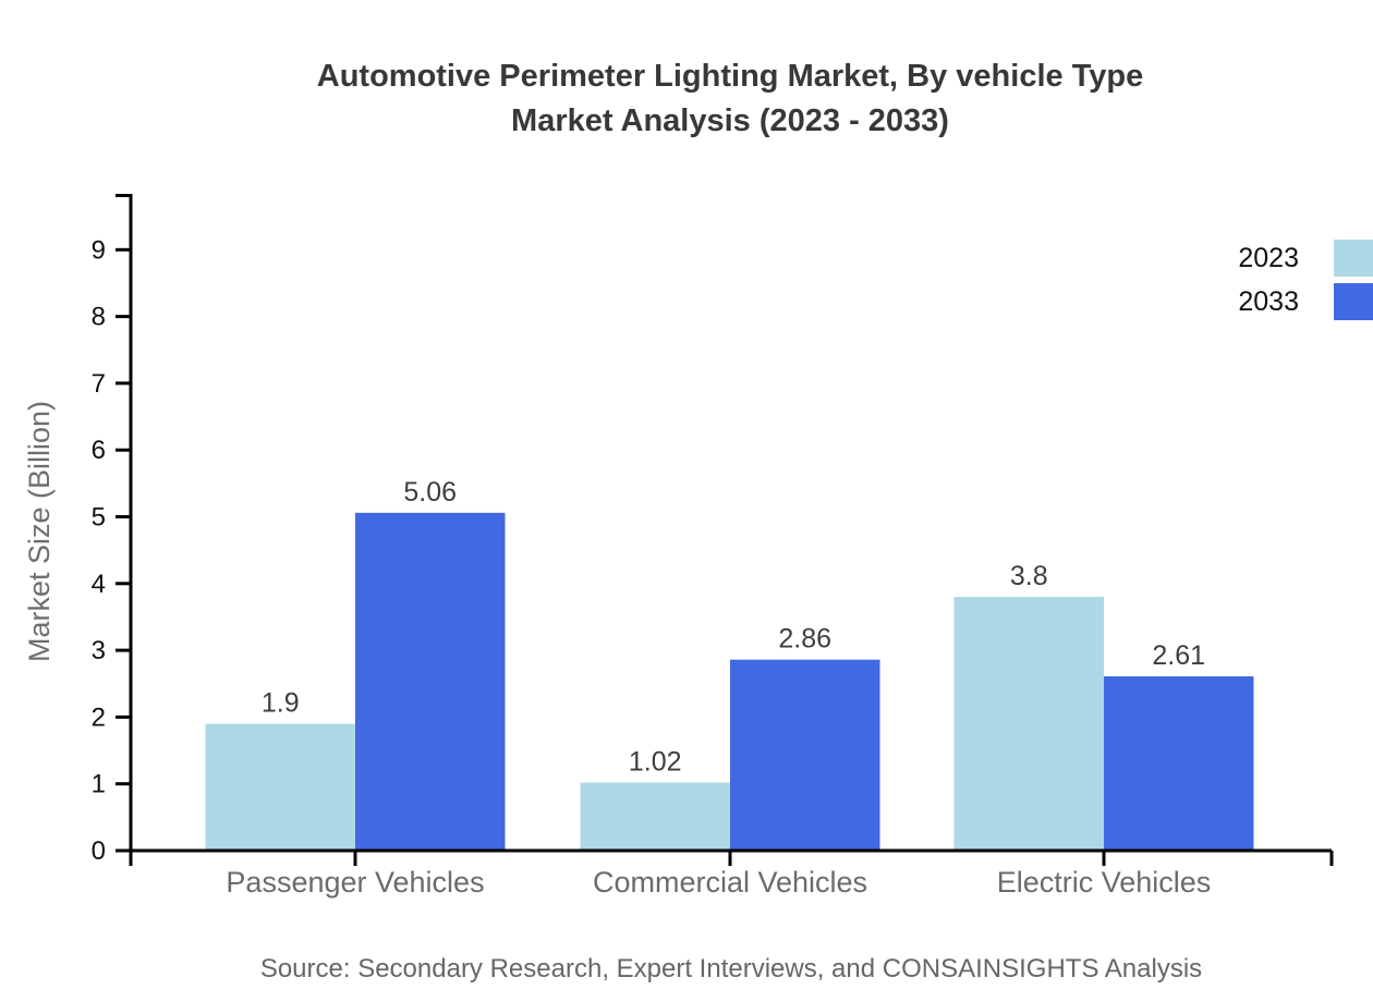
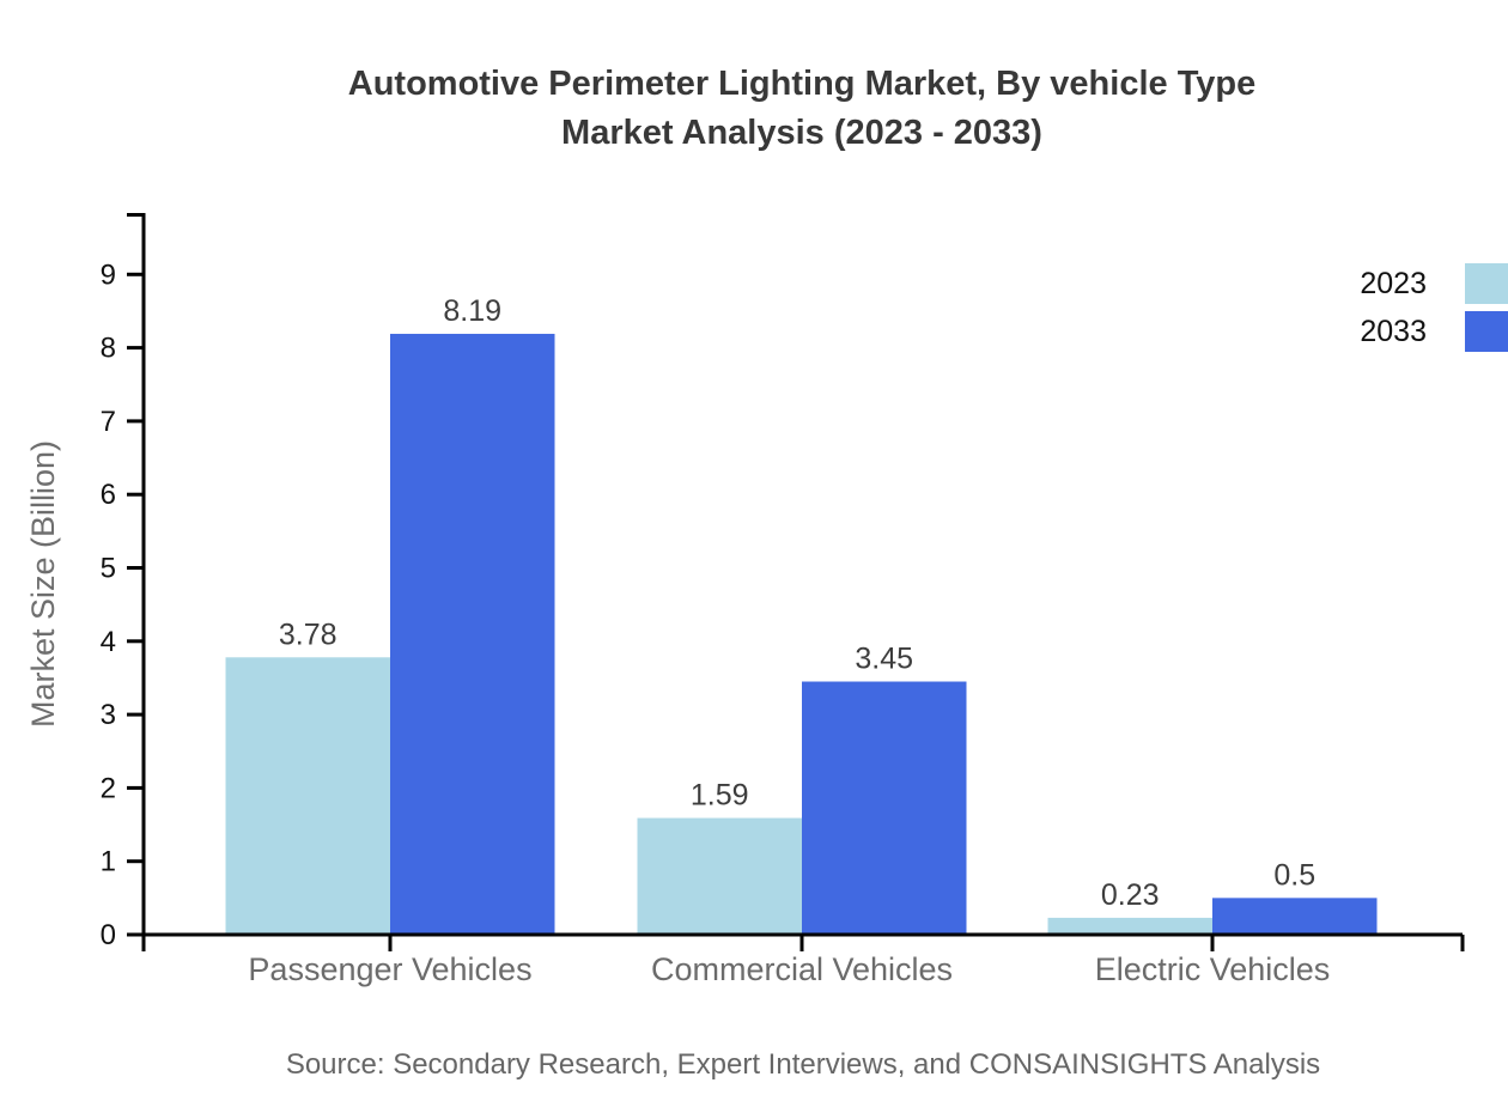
2023/Passenger Vehicles: 1.9 -> 3.78
2033/Passenger Vehicles: 5.06 -> 8.19
2023/Commercial Vehicles: 1.02 -> 1.59
2033/Commercial Vehicles: 2.86 -> 3.45
2023/Electric Vehicles: 3.8 -> 0.23
2033/Electric Vehicles: 2.61 -> 0.5
